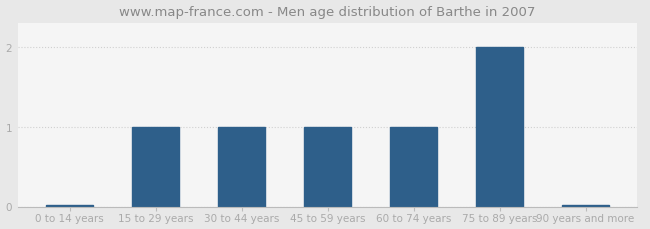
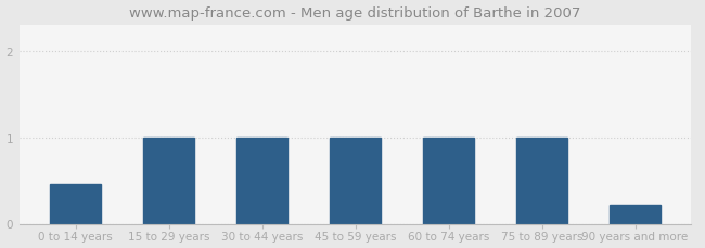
0 to 14 years: 0.02 -> 0.46
75 to 89 years: 2.00 -> 1.00
90 years and more: 0.02 -> 0.22
